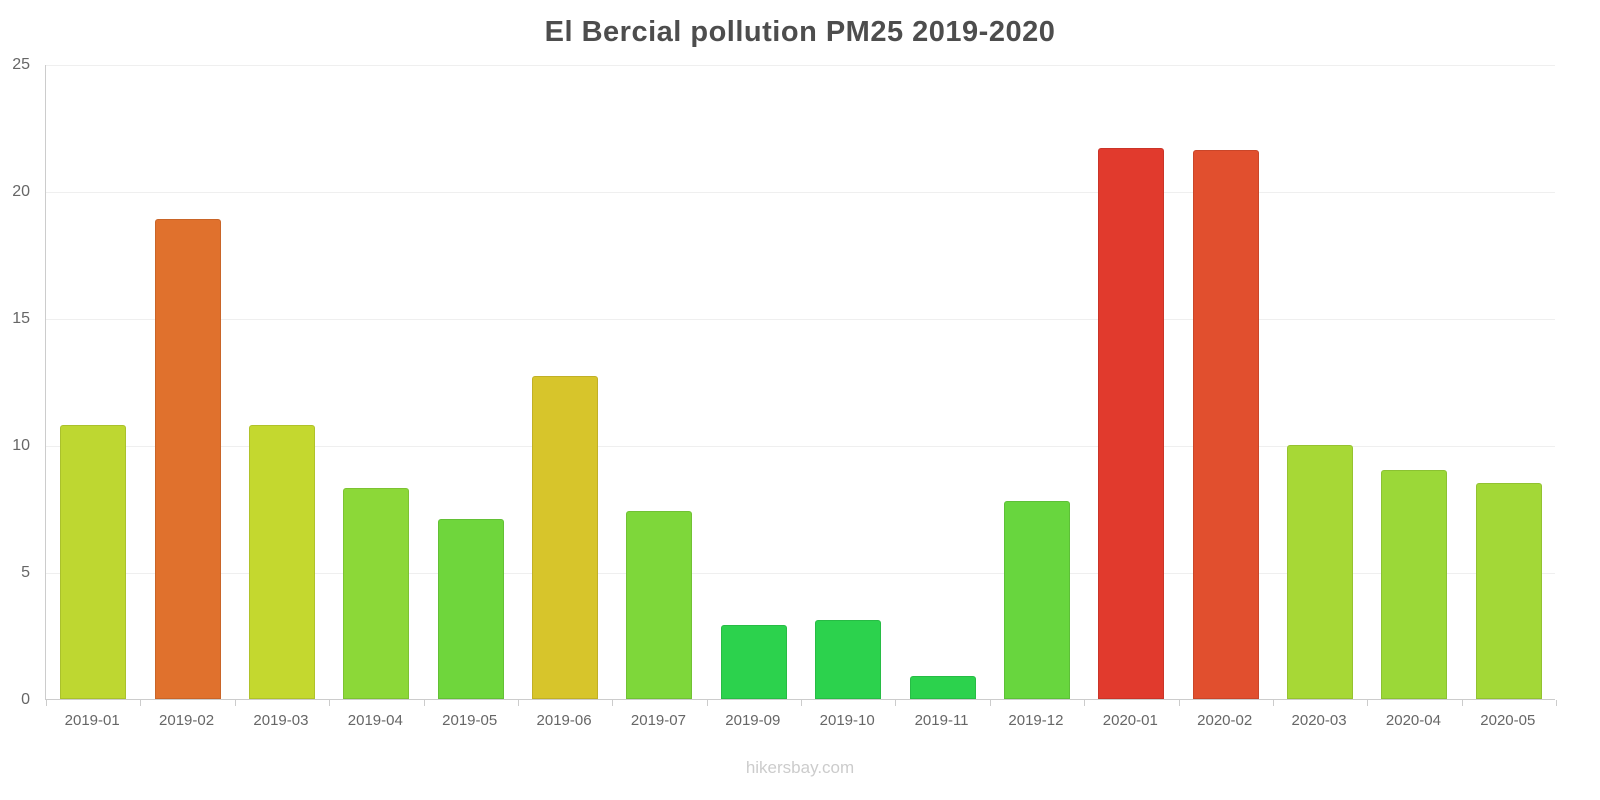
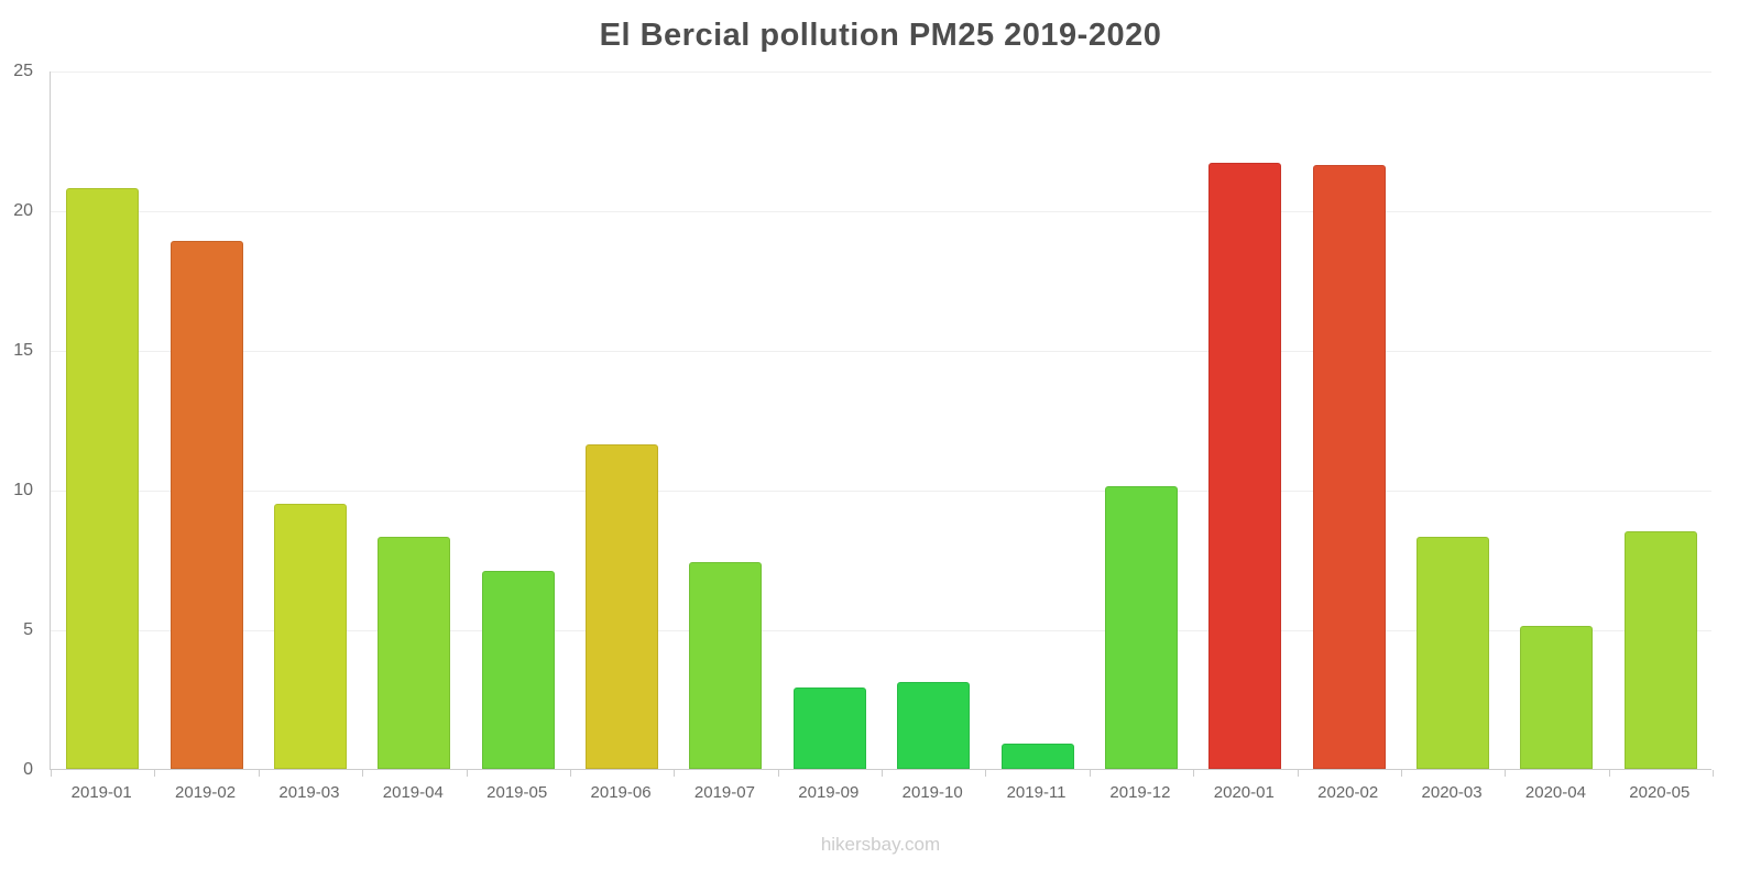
2019-01: 10.8 -> 20.8
2019-03: 10.8 -> 9.5
2019-06: 12.7 -> 11.6
2019-12: 7.8 -> 10.1
2020-03: 10.0 -> 8.3
2020-04: 9.0 -> 5.1
